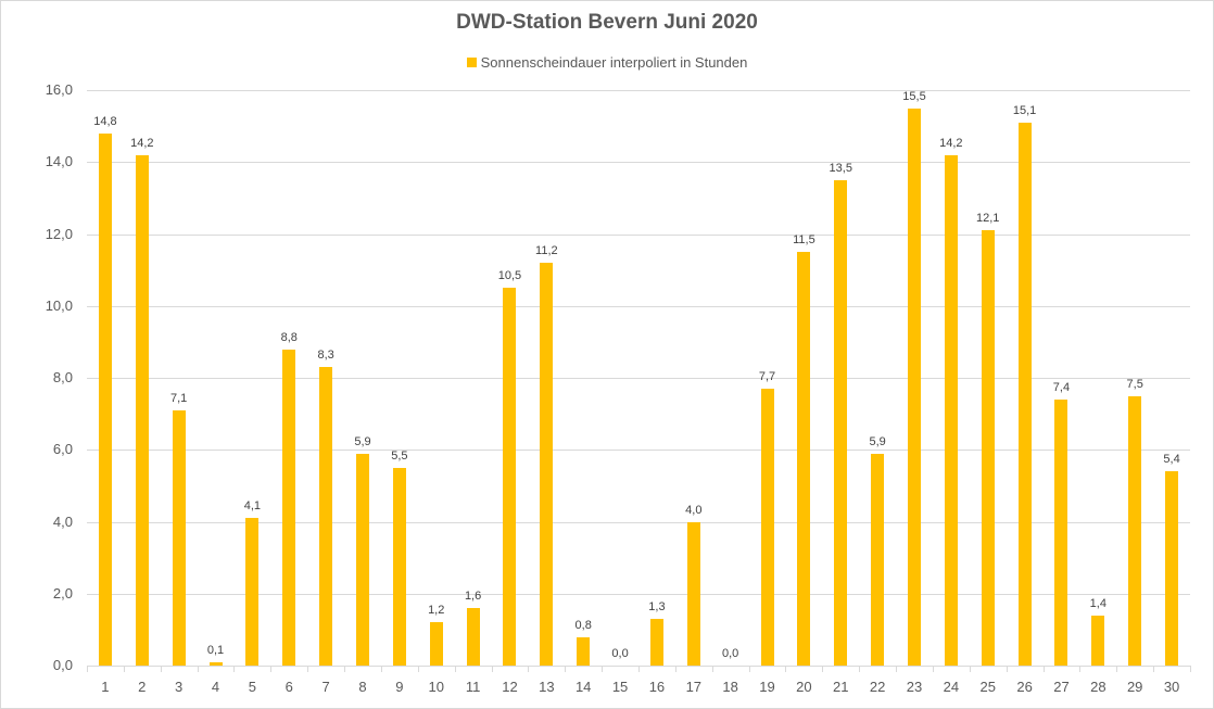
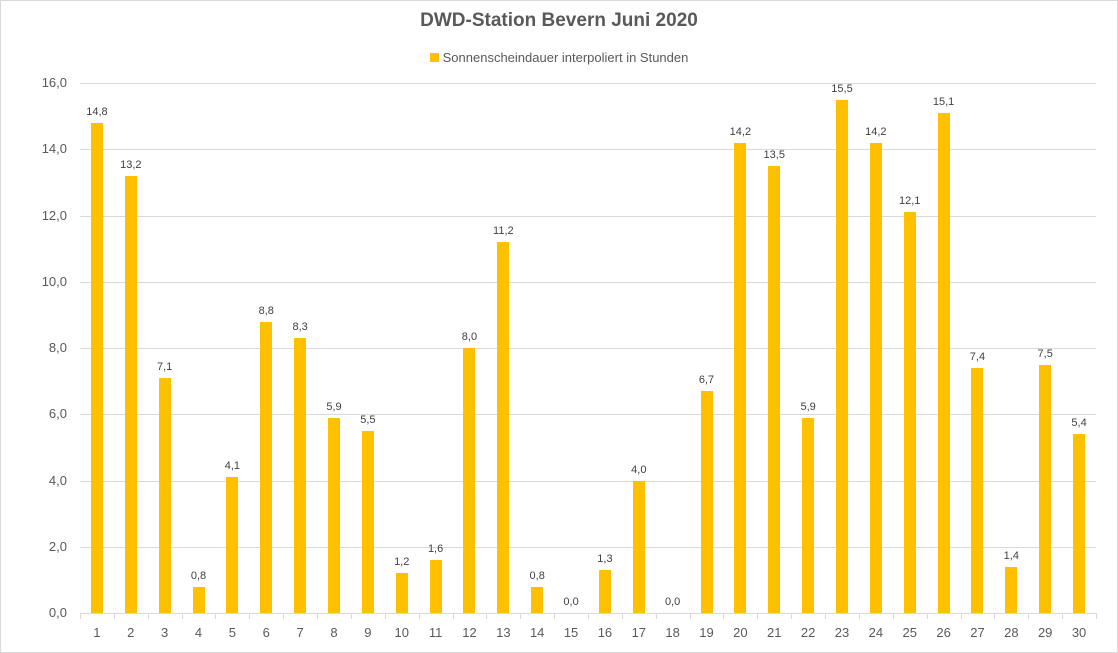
2: 14,2 -> 13,2
4: 0,1 -> 0,8
12: 10,5 -> 8,0
19: 7,7 -> 6,7
20: 11,5 -> 14,2
